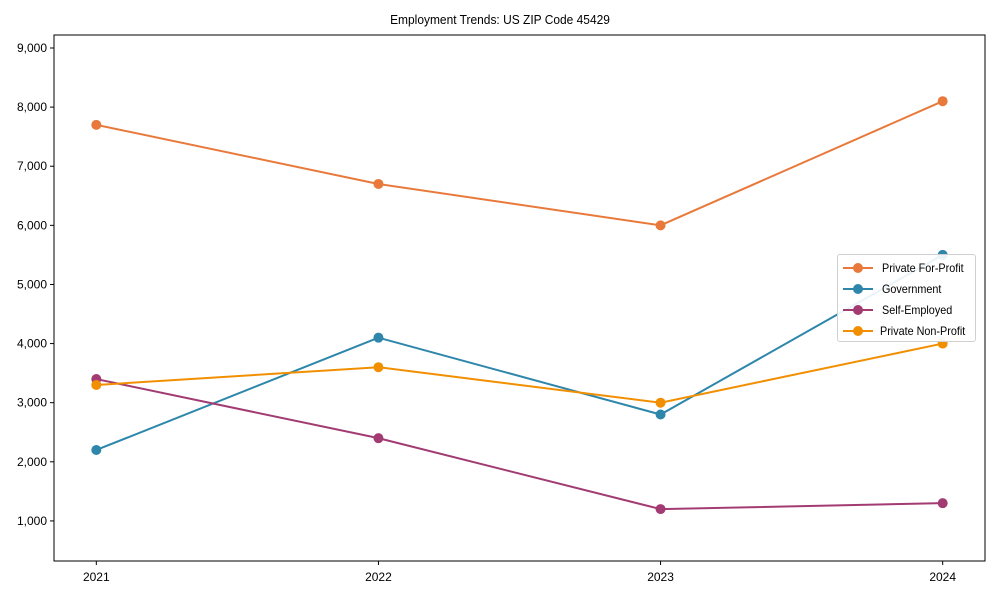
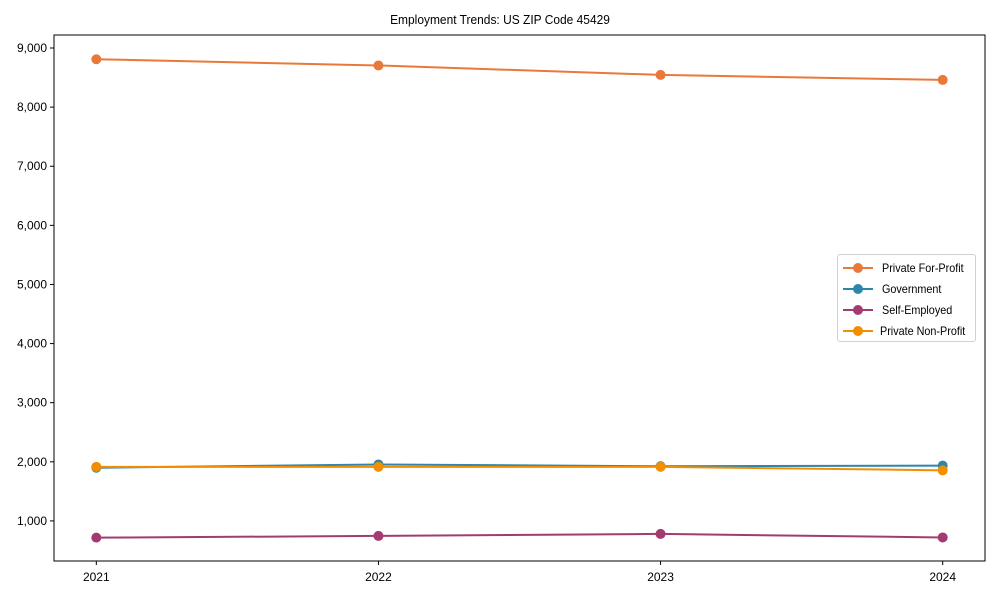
Private For-Profit/2021: 7700 -> 8800
Government/2021: 2200 -> 1900
Self-Employed/2021: 3400 -> 700
Private Non-Profit/2021: 3300 -> 1900
Private For-Profit/2022: 6700 -> 8700
Government/2022: 4100 -> 2000
Self-Employed/2022: 2400 -> 700
Private Non-Profit/2022: 3600 -> 1900
Private For-Profit/2023: 6000 -> 8500
Government/2023: 2800 -> 1900
Self-Employed/2023: 1200 -> 800
Private Non-Profit/2023: 3000 -> 1900
Private For-Profit/2024: 8100 -> 8500
Government/2024: 5500 -> 1900
Self-Employed/2024: 1300 -> 700
Private Non-Profit/2024: 4000 -> 1900
